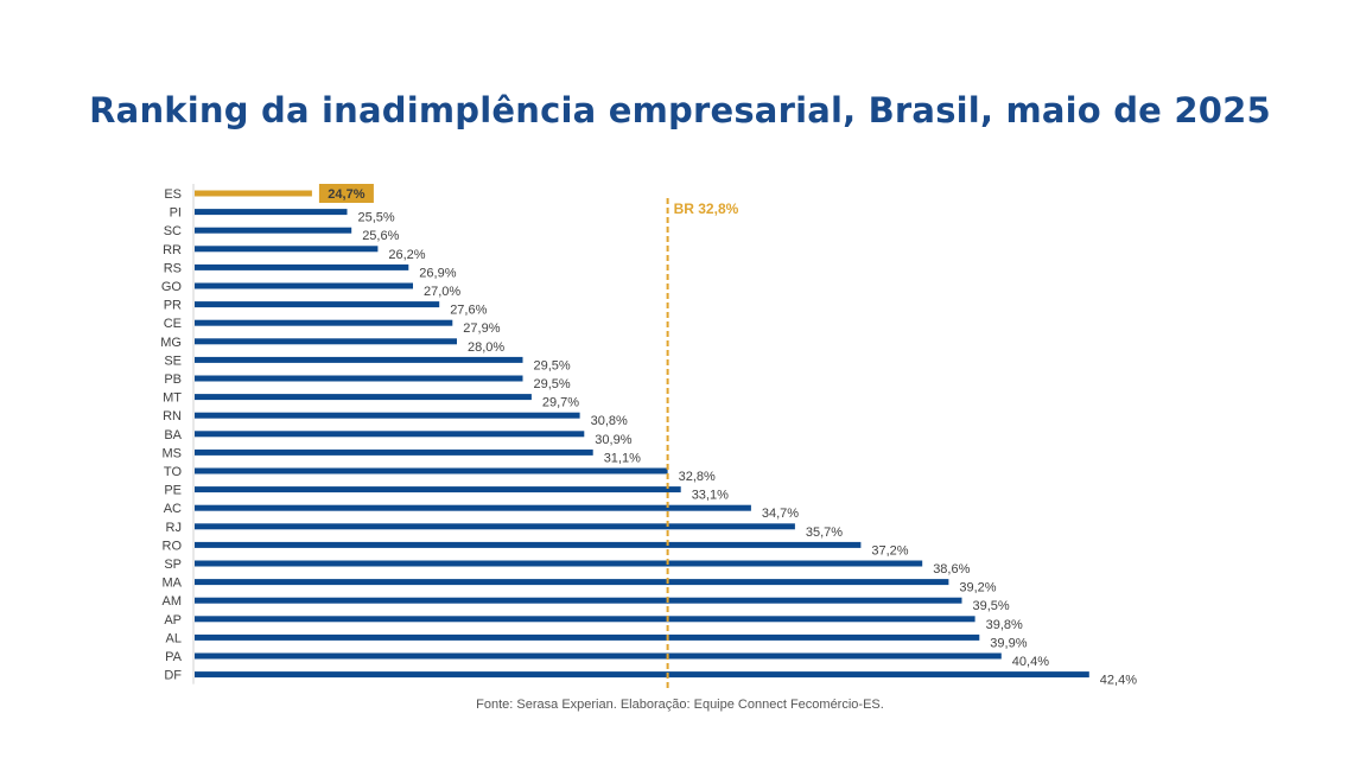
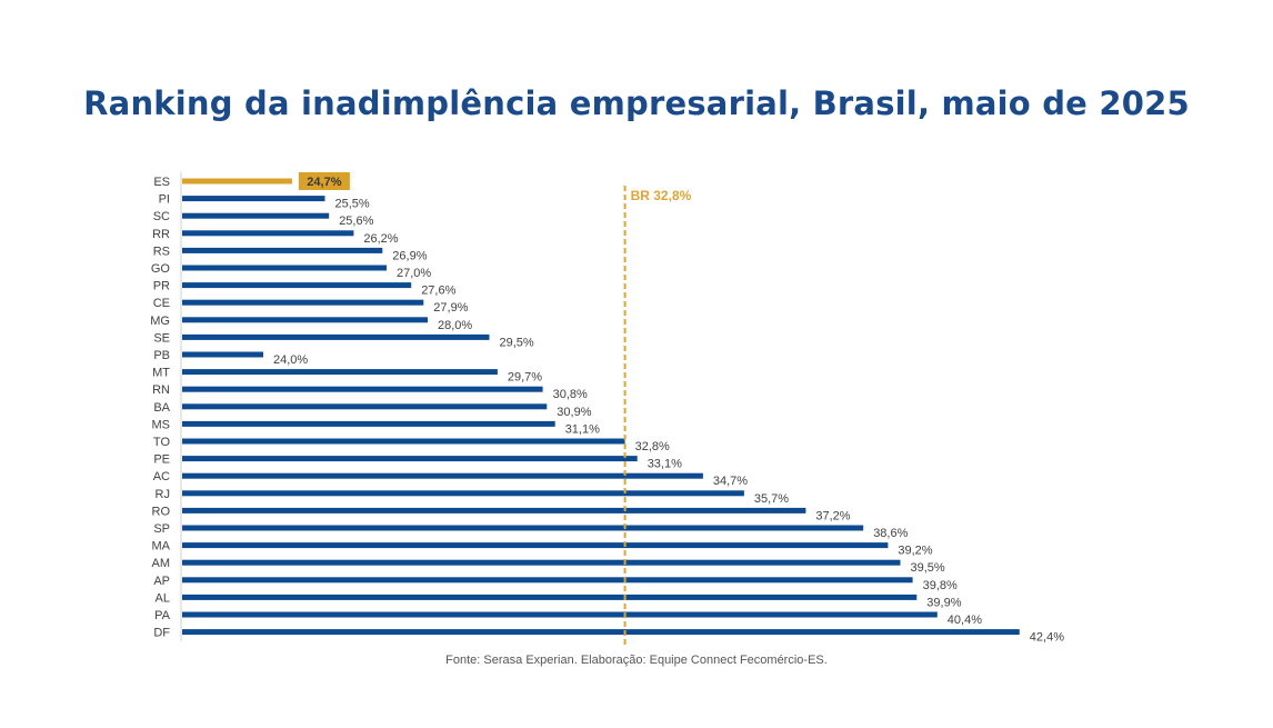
PB: 29,5% -> 24,0%
